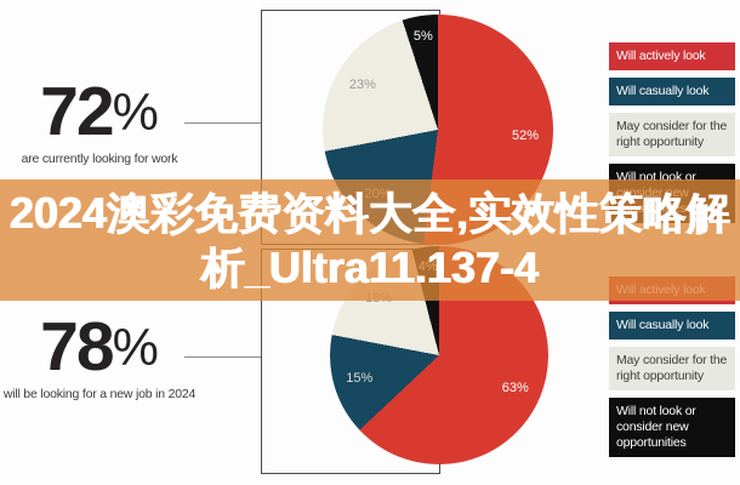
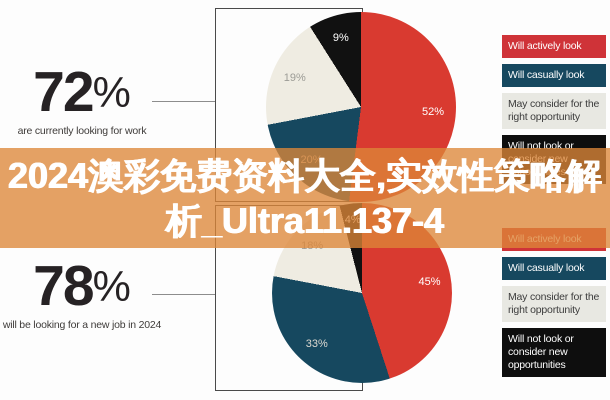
72% are currently looking for work/May consider for the right opportunity: 23% -> 19%
72% are currently looking for work/Will not look or consider new opportunities: 5% -> 9%
78% will be looking for a new job in 2024/Will actively look: 63% -> 45%
78% will be looking for a new job in 2024/Will casually look: 15% -> 33%
